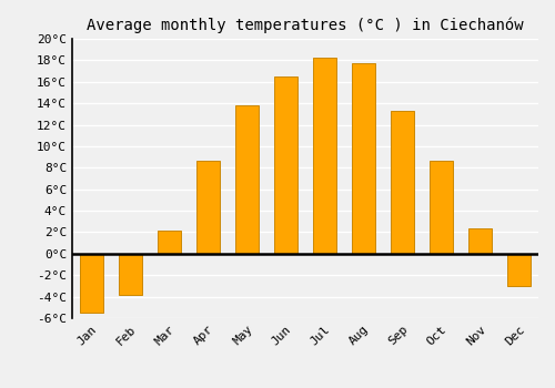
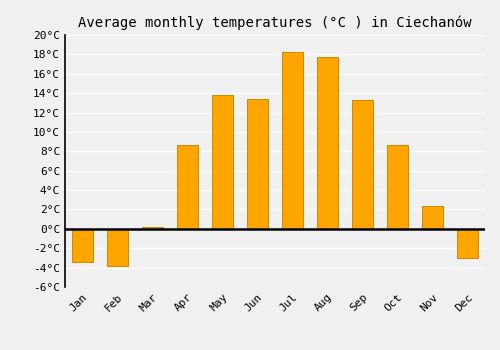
Jan: -5.5°C -> -3.4°C
Mar: 2.2°C -> 0.2°C
Jun: 16.5°C -> 13.4°C
